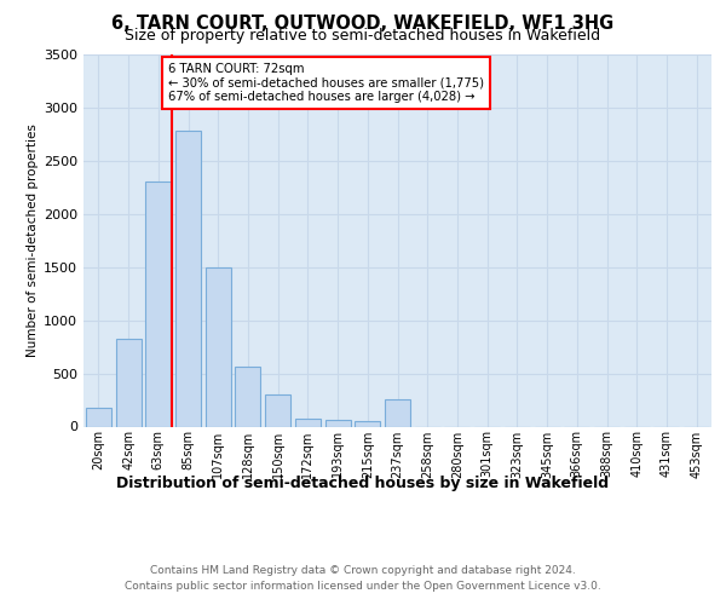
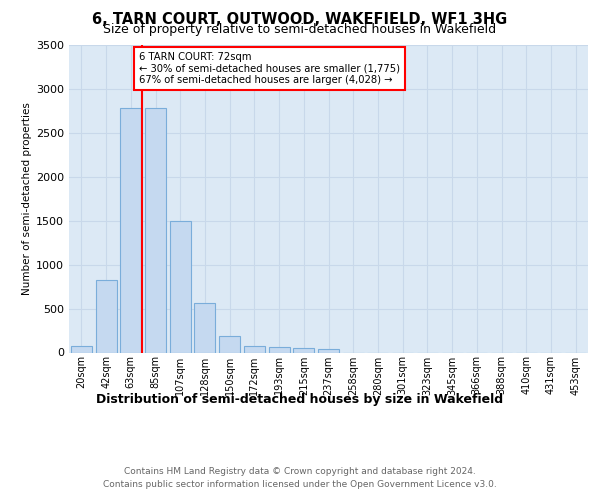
20sqm: 180 -> 80
63sqm: 2300 -> 2780
150sqm: 300 -> 190
237sqm: 260 -> 40
